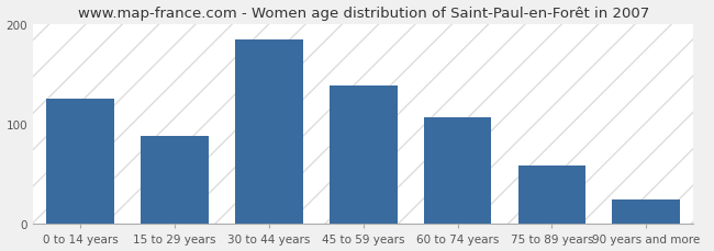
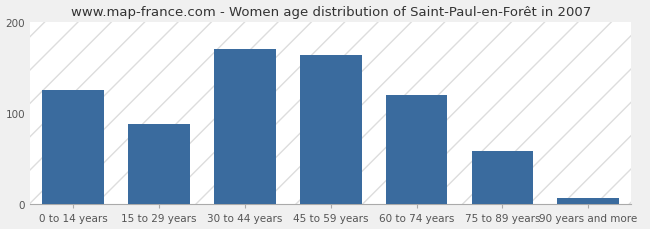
30 to 44 years: 184 -> 170
45 to 59 years: 138 -> 163
60 to 74 years: 106 -> 120
90 years and more: 24 -> 7
